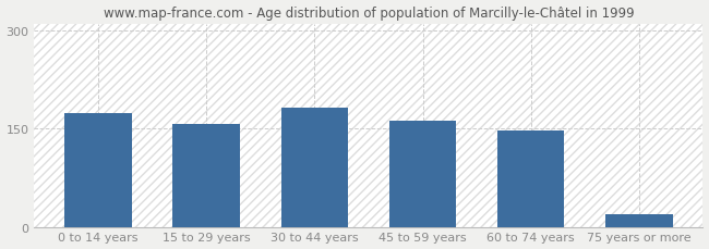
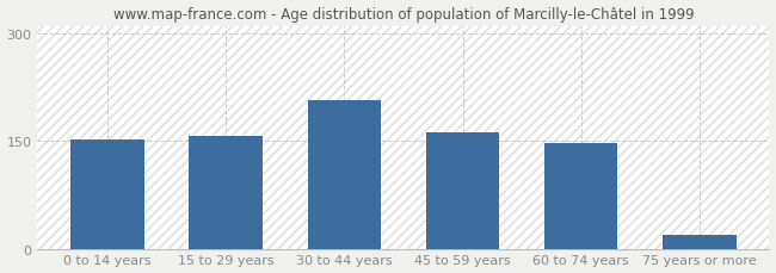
0 to 14 years: 173 -> 152
30 to 44 years: 181 -> 206
